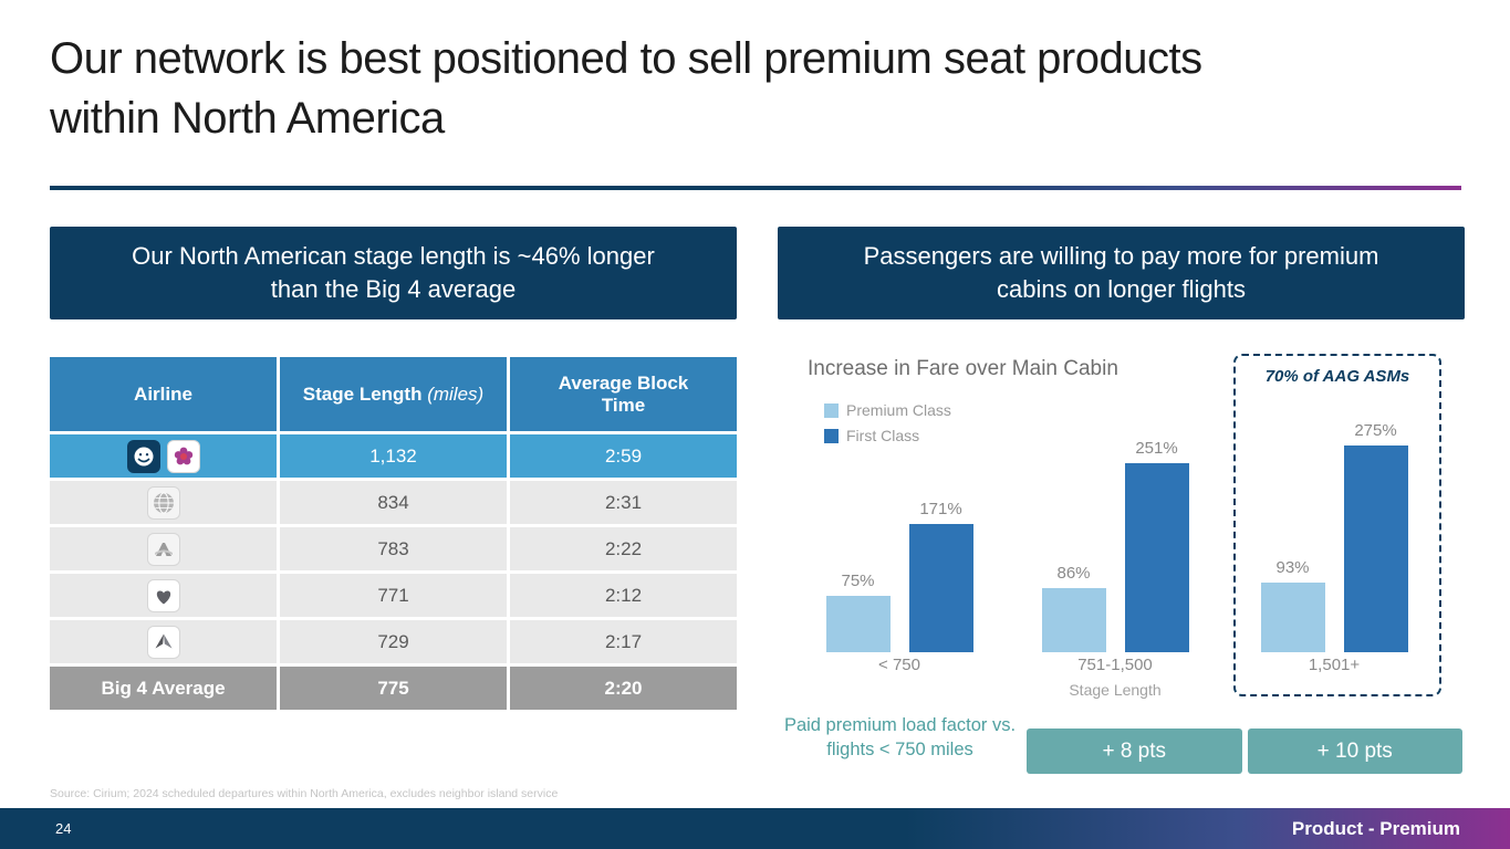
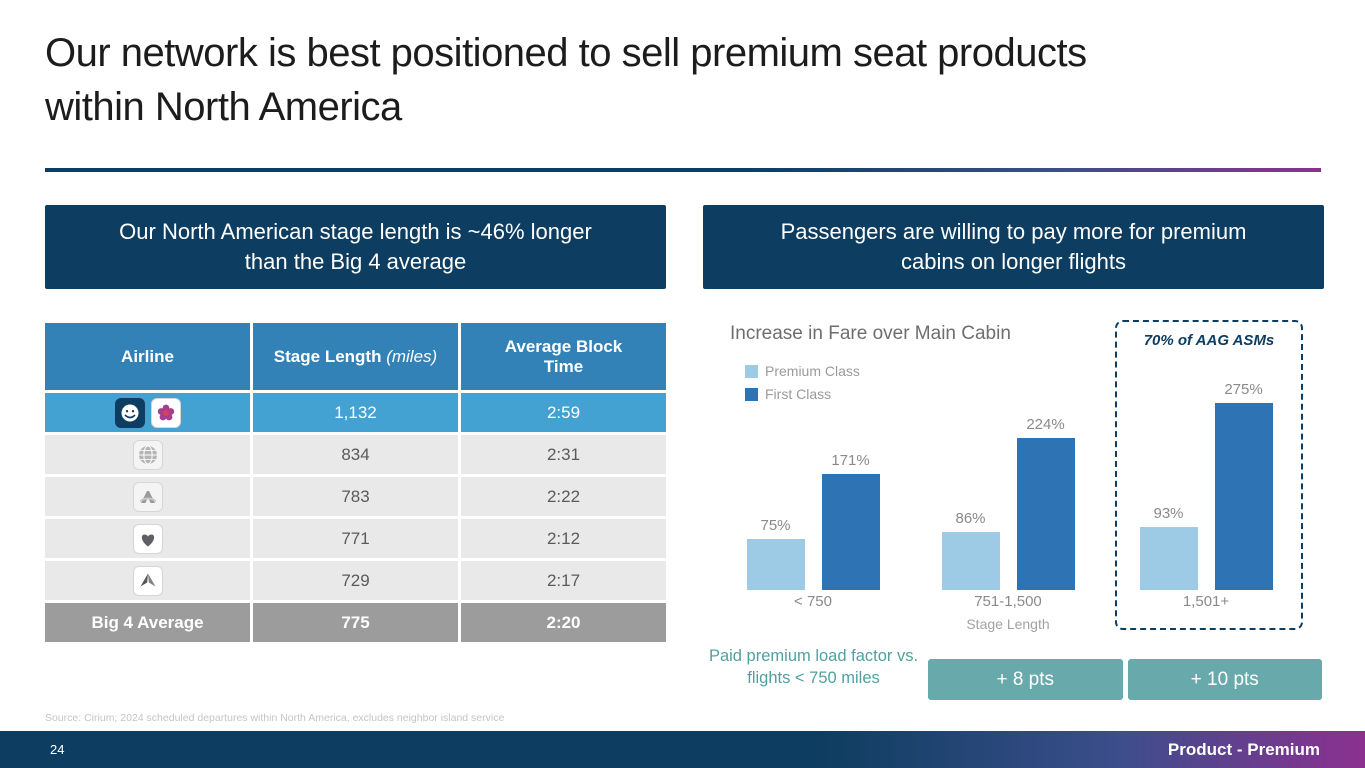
First Class/751-1,500: 251% -> 224%
